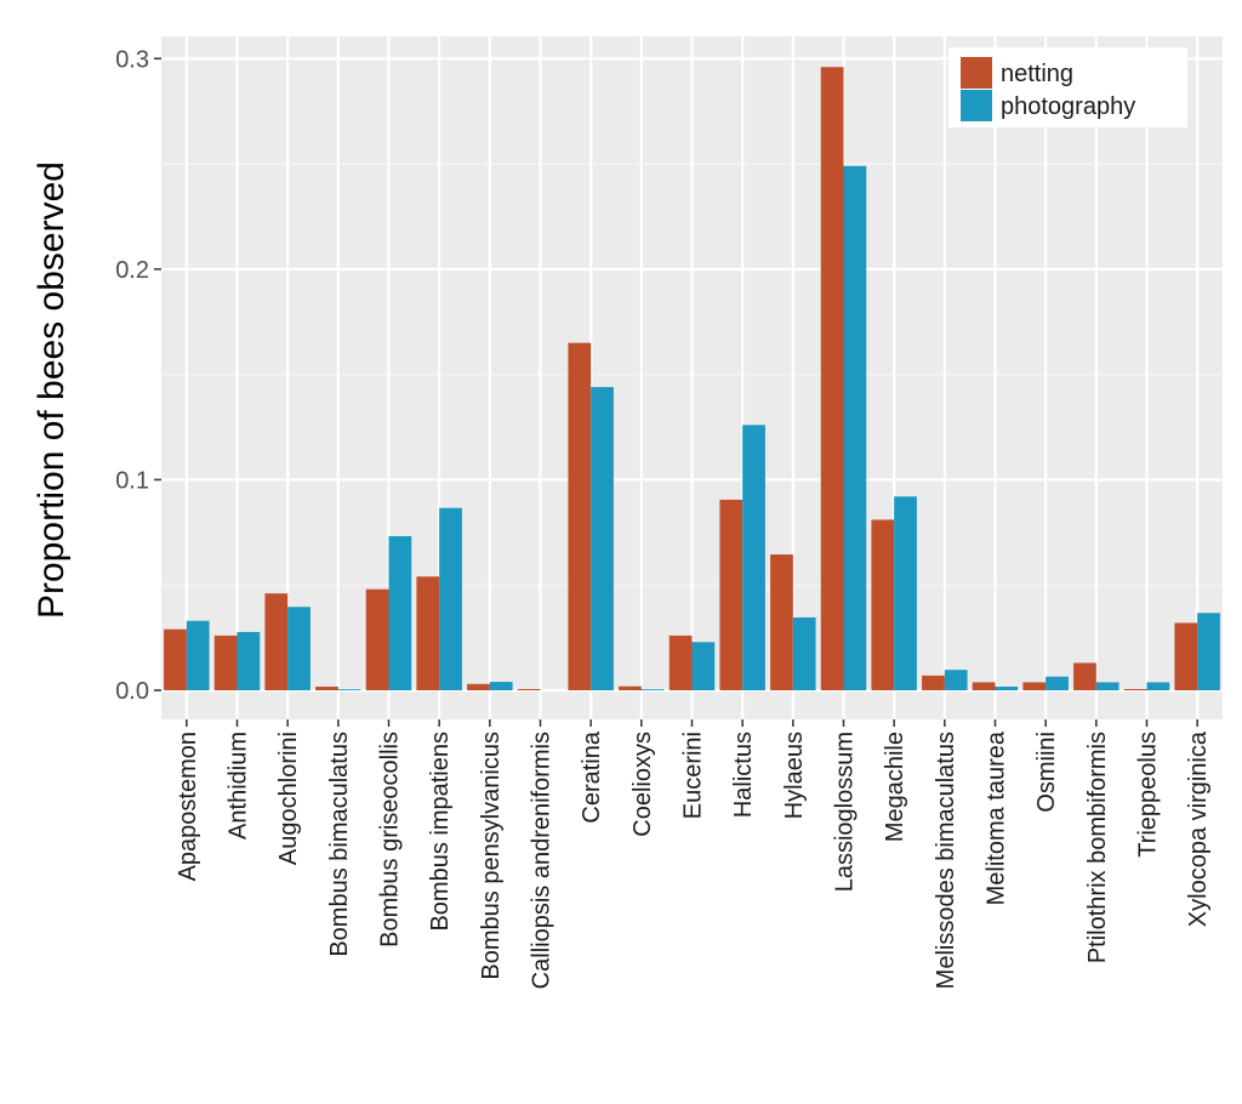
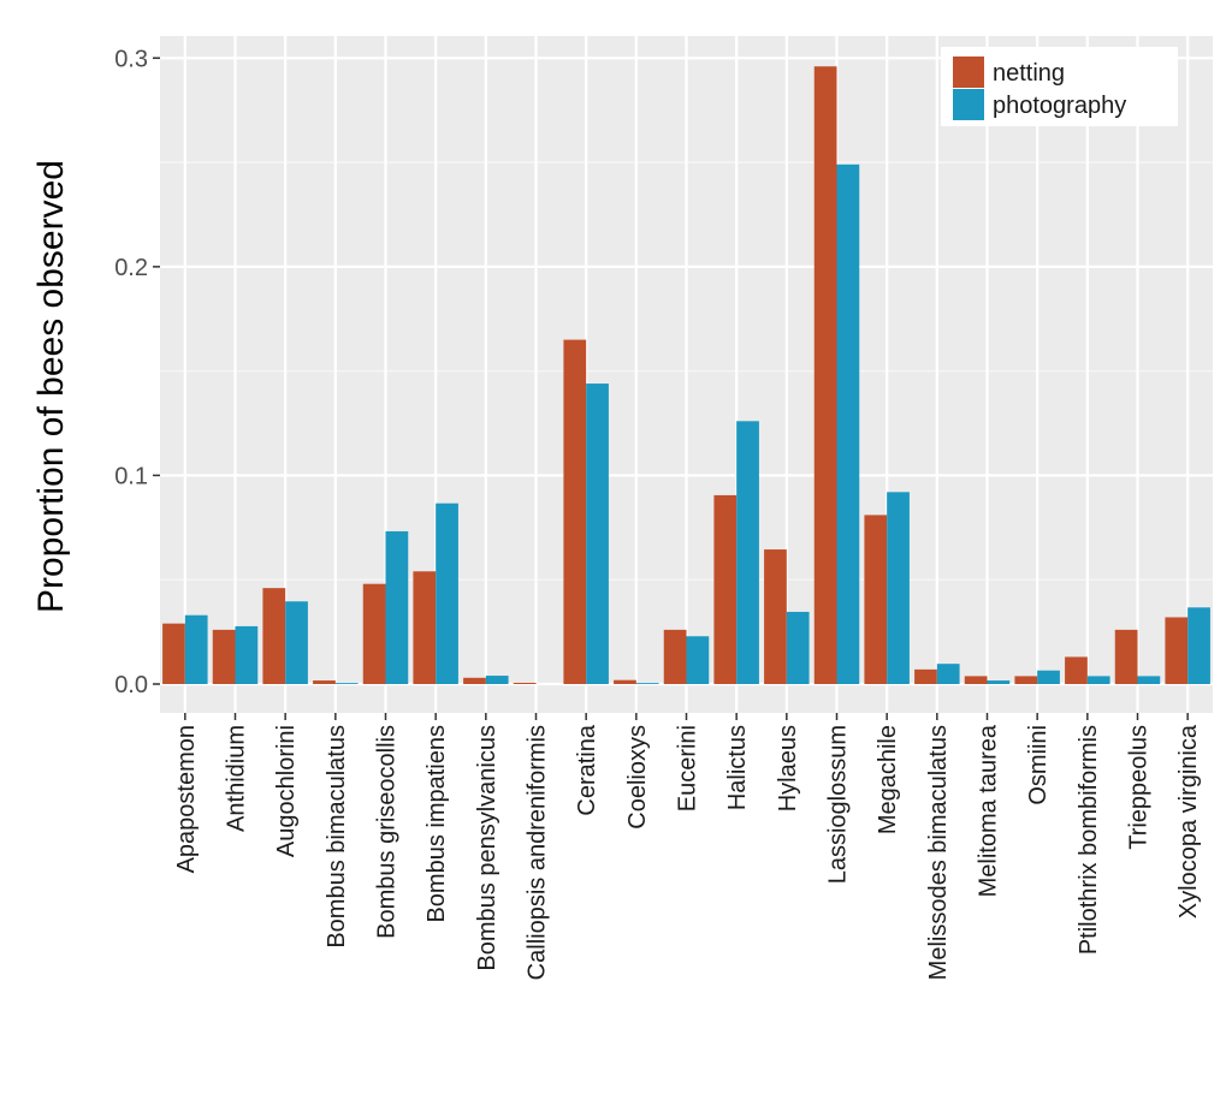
netting/Trieppeolus: 0.001 -> 0.026
